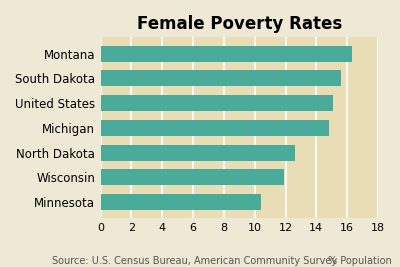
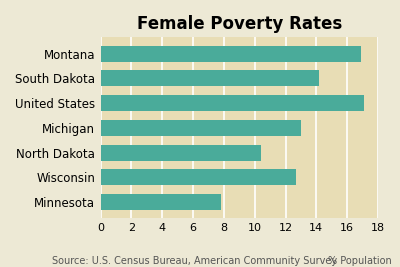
Montana: 16.3 -> 16.9
South Dakota: 15.6 -> 14.2
United States: 15.1 -> 17.1
Michigan: 14.8 -> 13.0
North Dakota: 12.6 -> 10.4
Wisconsin: 11.9 -> 12.7
Minnesota: 10.4 -> 7.8
